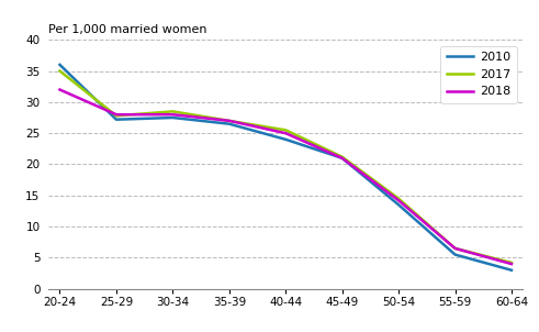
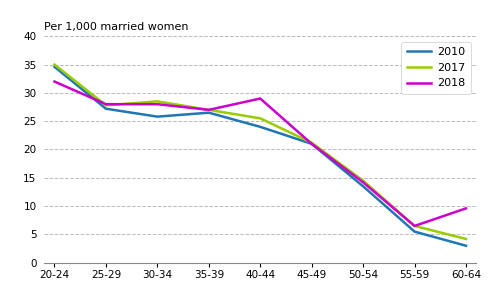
2010/20-24: 36.0 -> 34.6
2010/30-34: 27.5 -> 25.8
2018/40-44: 25.0 -> 29.0
2018/60-64: 4.0 -> 9.6
